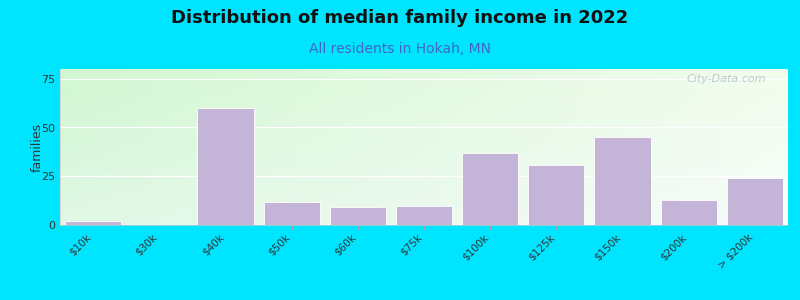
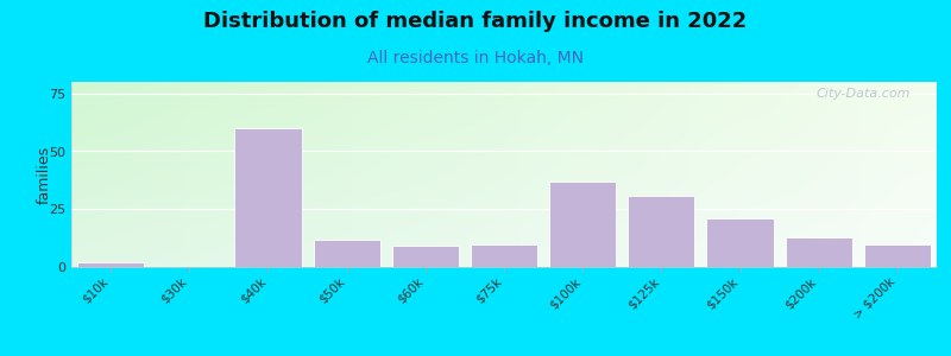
$150k: 45 -> 21
> $200k: 24 -> 10
